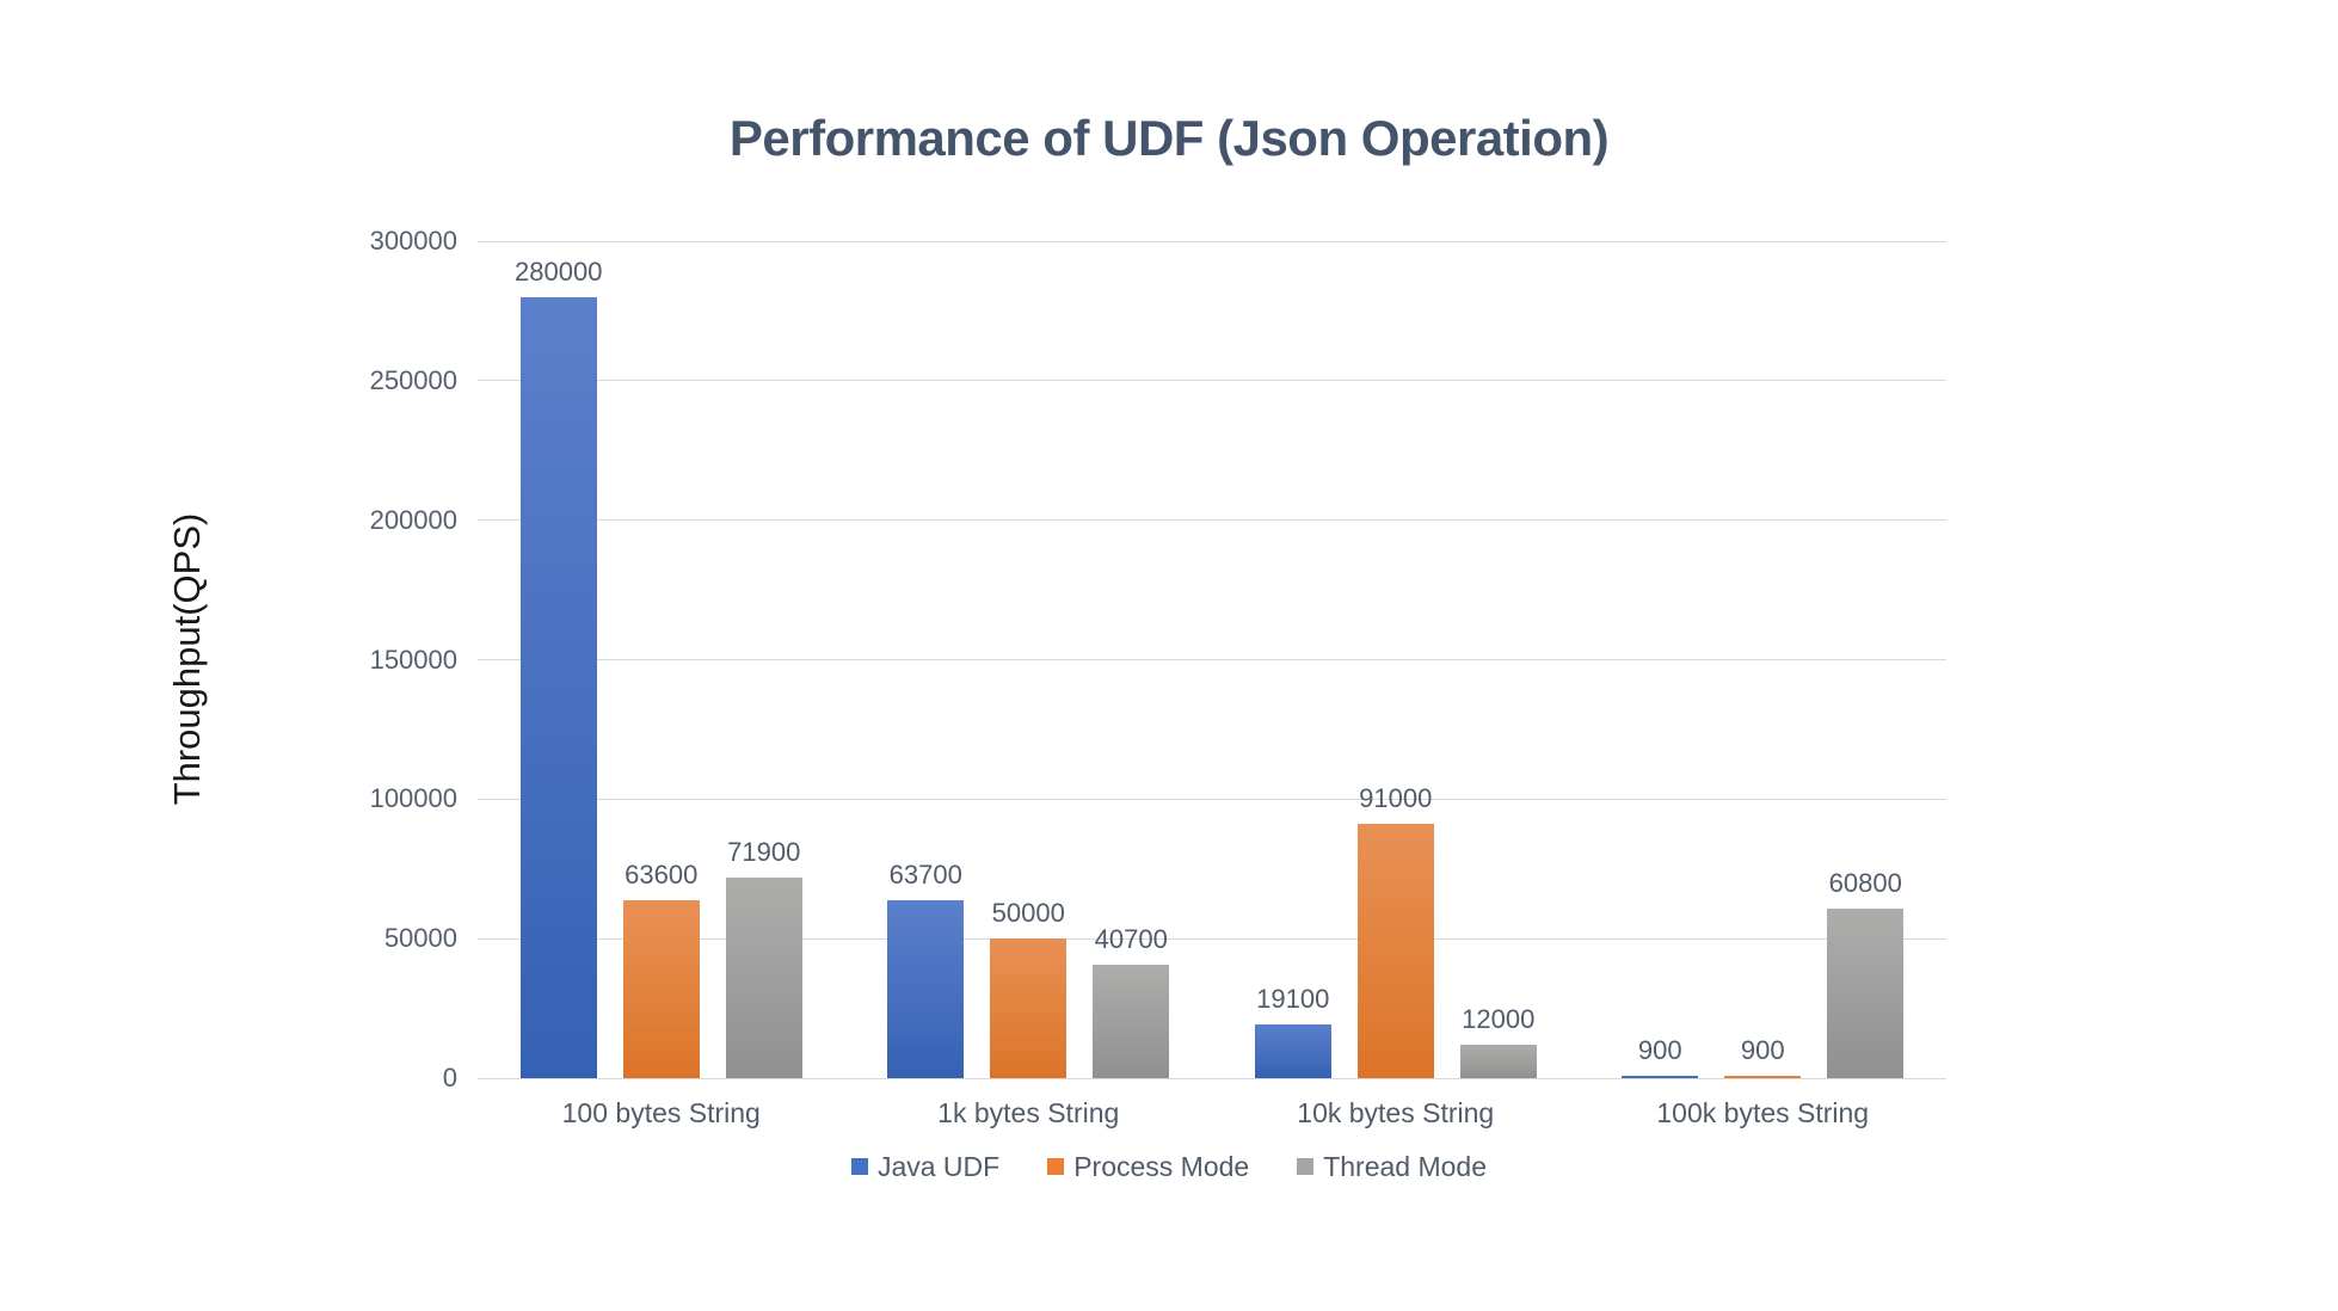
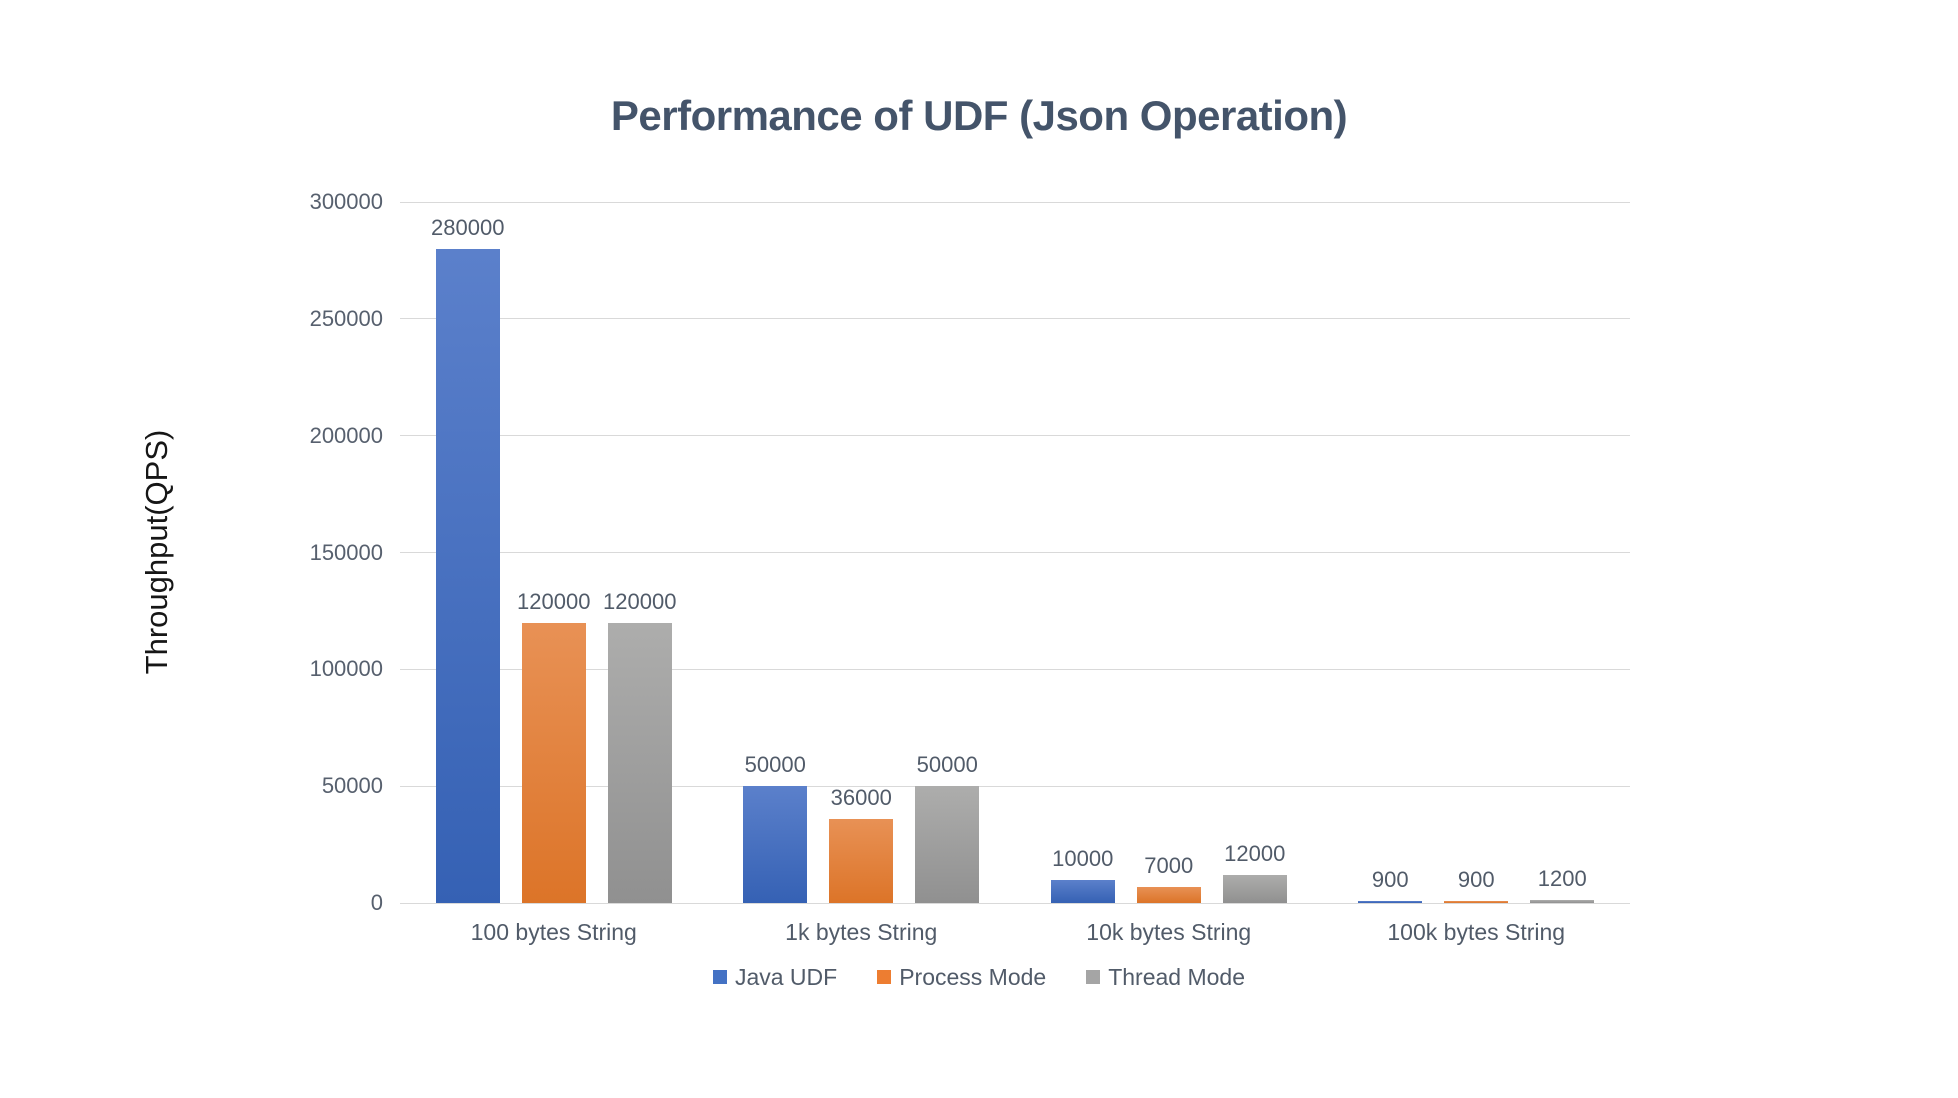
Process Mode/100 bytes String: 63600 -> 120000
Thread Mode/100 bytes String: 71900 -> 120000
Java UDF/1k bytes String: 63700 -> 50000
Process Mode/1k bytes String: 50000 -> 36000
Thread Mode/1k bytes String: 40700 -> 50000
Java UDF/10k bytes String: 19100 -> 10000
Process Mode/10k bytes String: 91000 -> 7000
Thread Mode/100k bytes String: 60800 -> 1200
